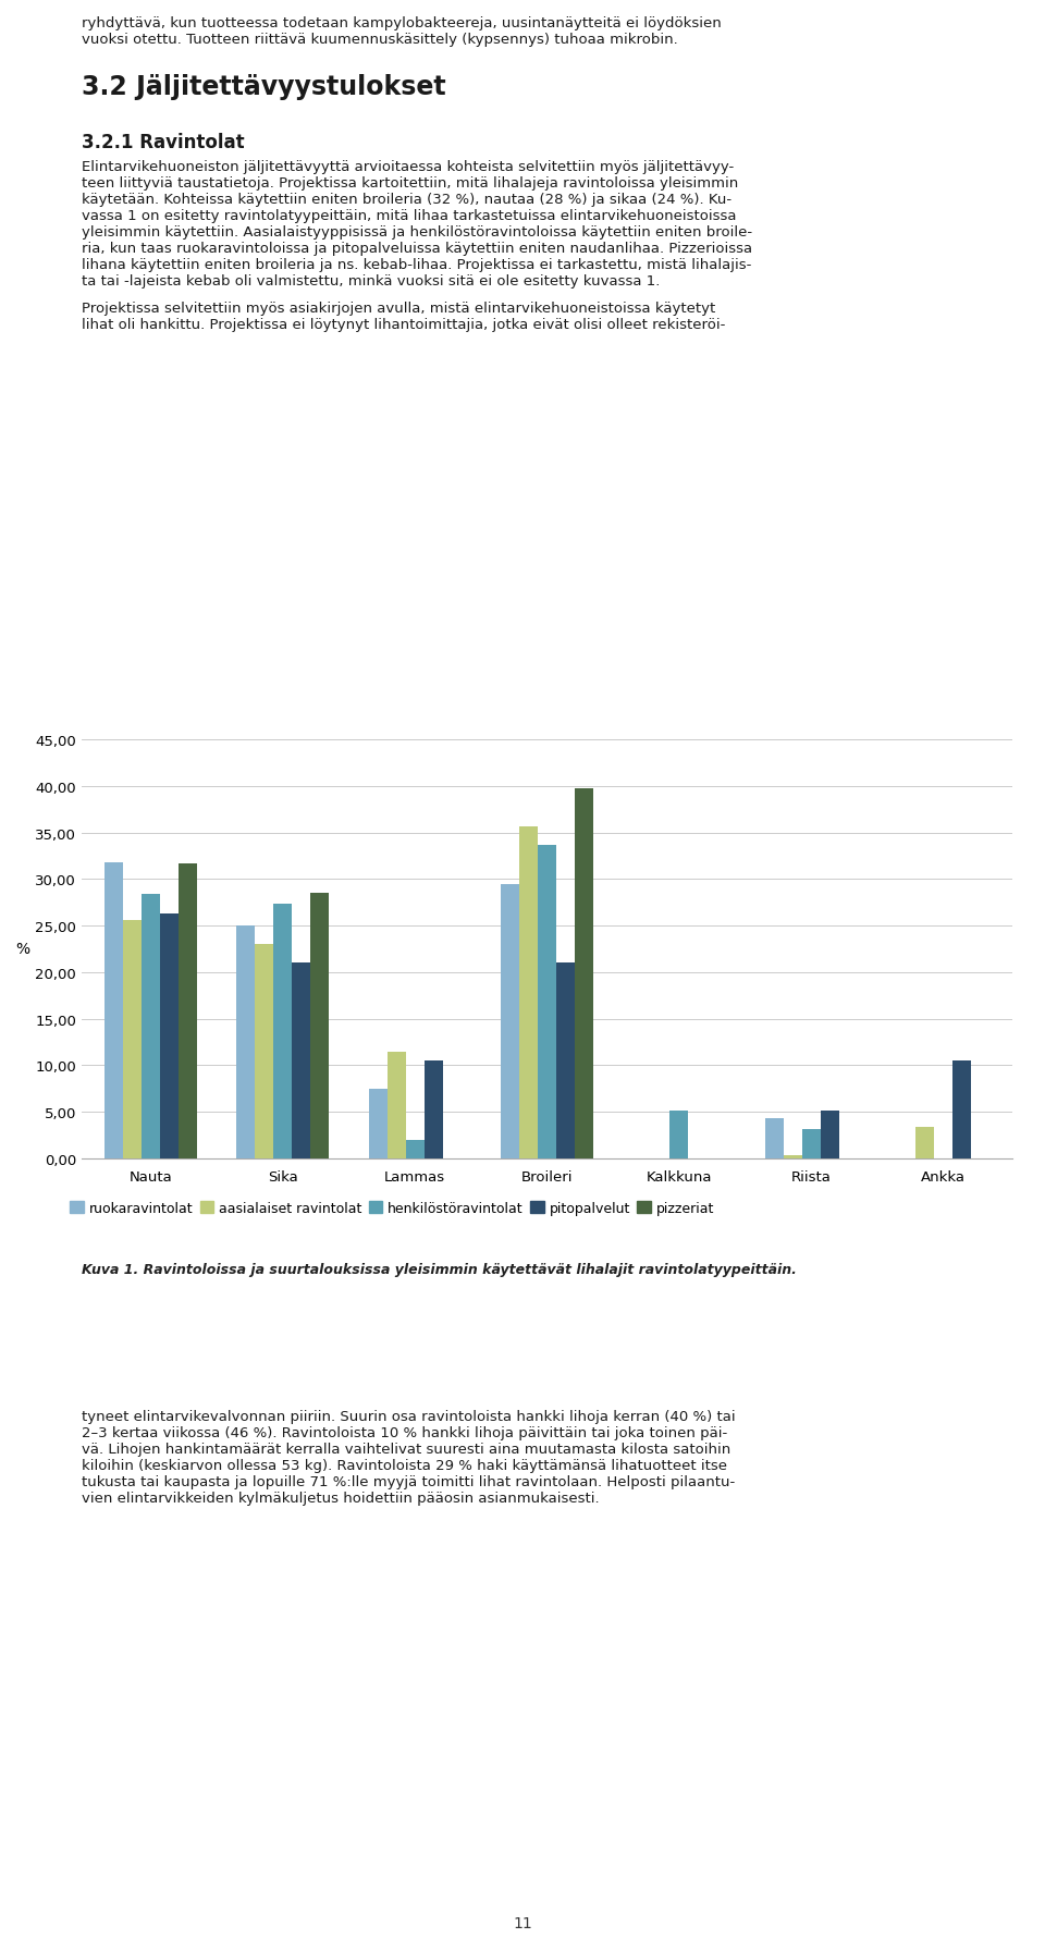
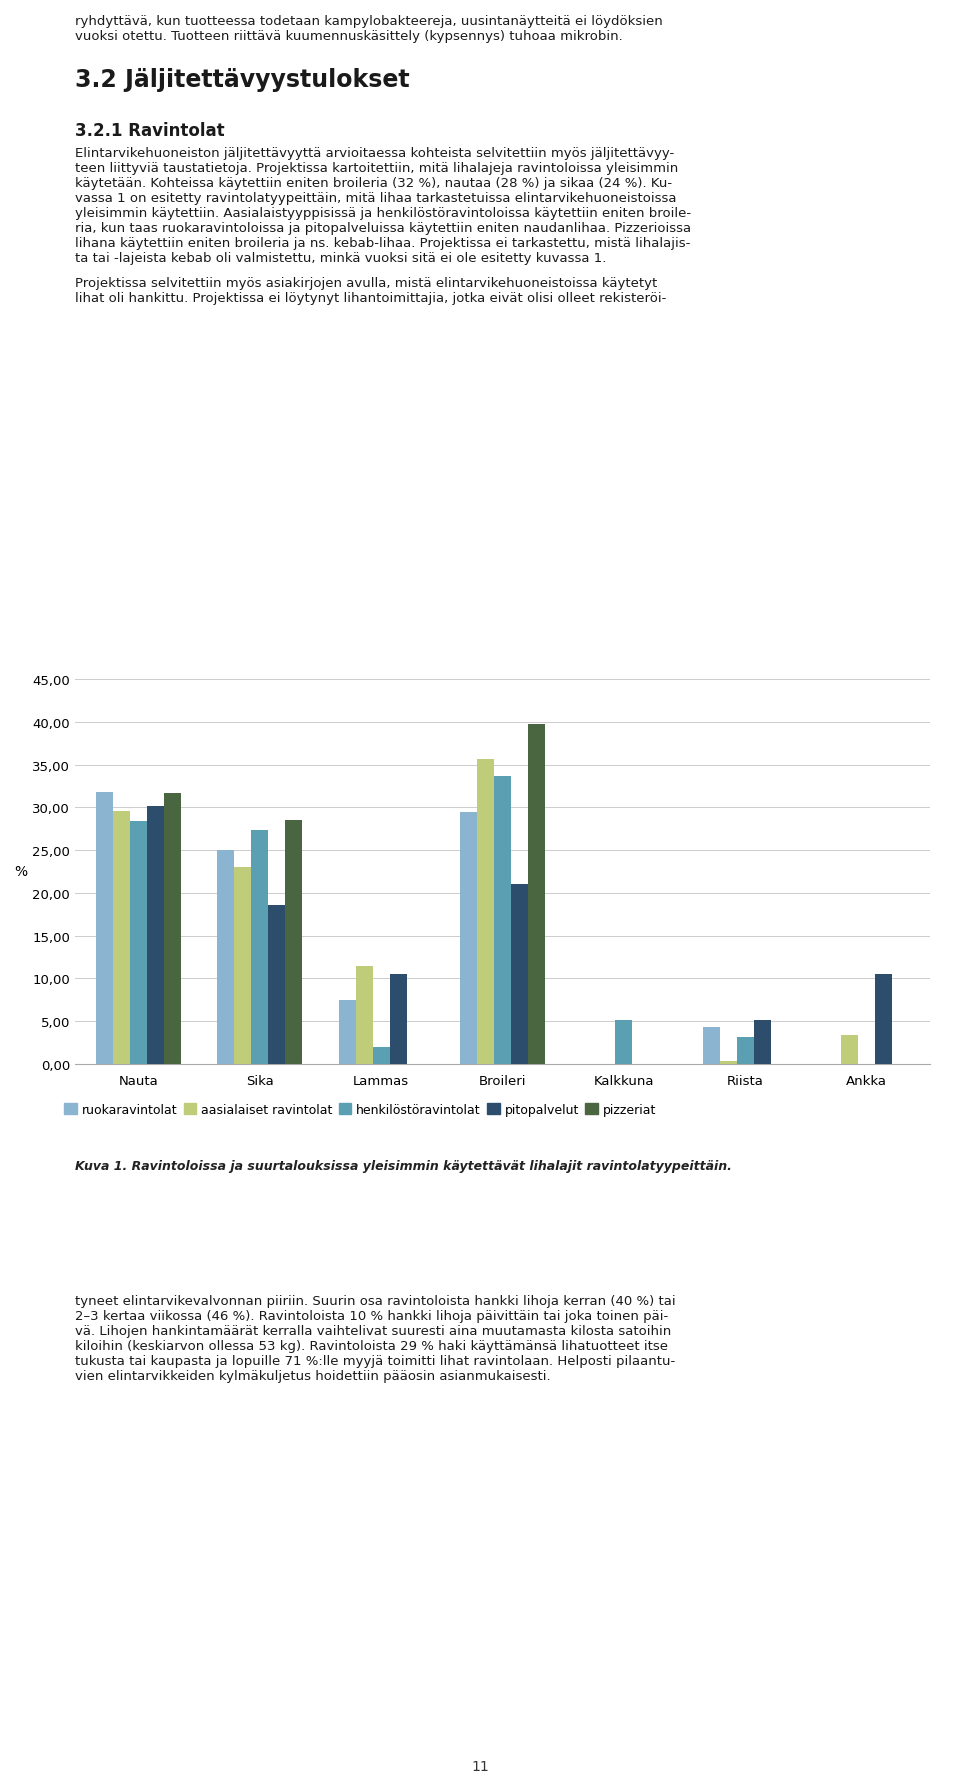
aasialaiset ravintolat/Nauta: 25,6 -> 29,6
pitopalvelut/Nauta: 26,3 -> 30,2
pitopalvelut/Sika: 21,0 -> 18,6
